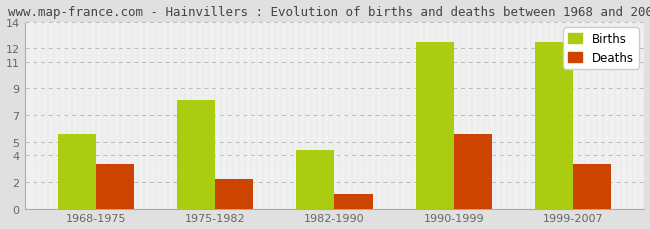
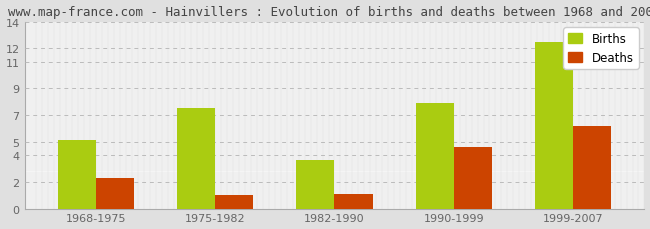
Births/1968-1975: 5.6 -> 5.1
Deaths/1968-1975: 3.3 -> 2.3
Births/1975-1982: 8.1 -> 7.5
Deaths/1975-1982: 2.2 -> 1.0
Births/1982-1990: 4.4 -> 3.6
Births/1990-1999: 12.5 -> 7.9
Deaths/1990-1999: 5.6 -> 4.6
Deaths/1999-2007: 3.3 -> 6.2
